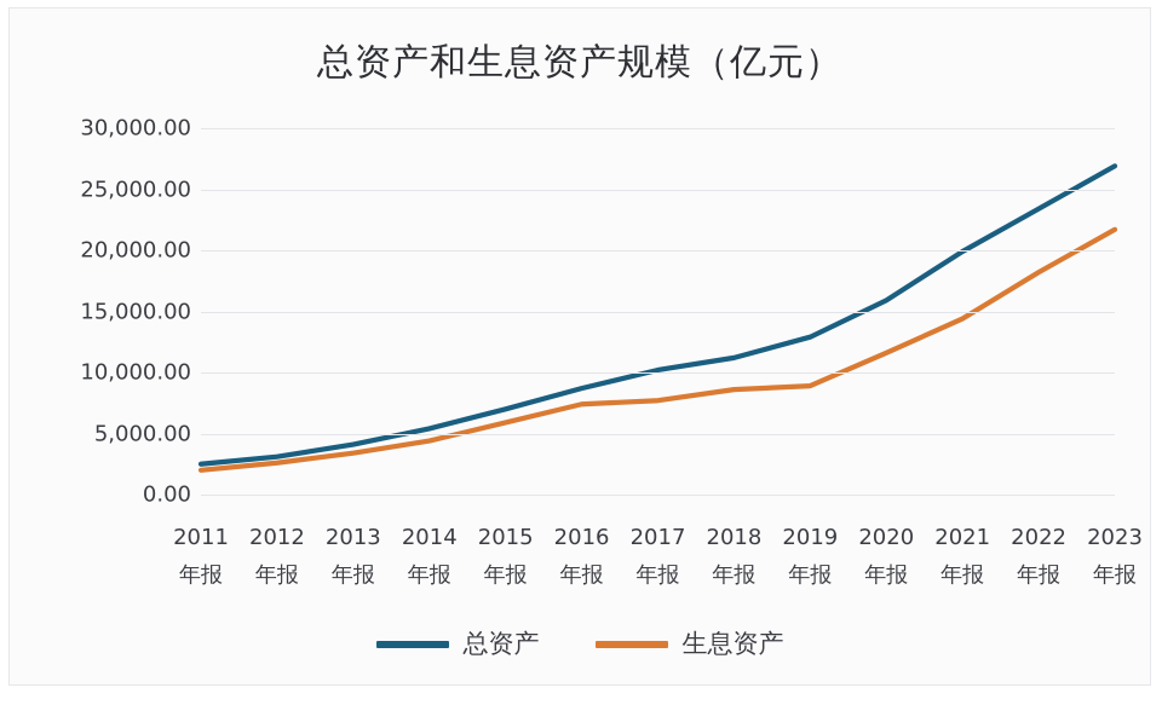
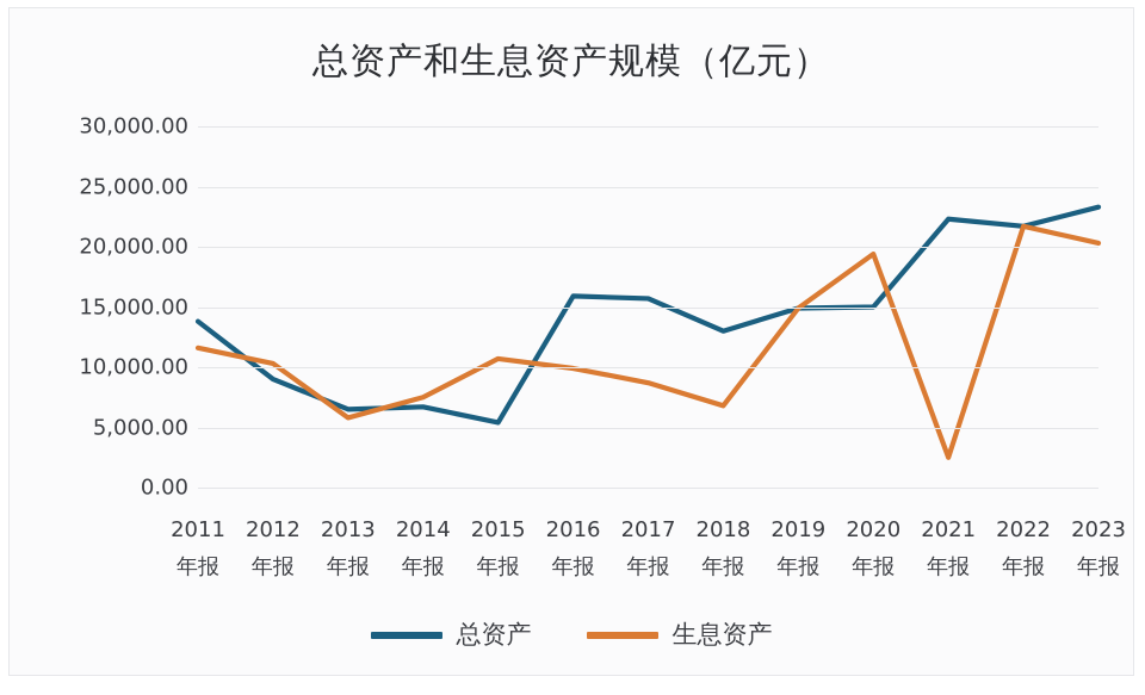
总资产/2011 年报: 2500 -> 13800
生息资产/2011 年报: 2000 -> 11600
总资产/2012 年报: 3100 -> 9000
生息资产/2012 年报: 2600 -> 10300
总资产/2013 年报: 4100 -> 6500
生息资产/2013 年报: 3400 -> 5800
总资产/2014 年报: 5400 -> 6700
生息资产/2014 年报: 4400 -> 7500
总资产/2015 年报: 7000 -> 5400
生息资产/2015 年报: 5900 -> 10700
总资产/2016 年报: 8700 -> 15900
生息资产/2016 年报: 7400 -> 9900
总资产/2017 年报: 10200 -> 15700
生息资产/2017 年报: 7700 -> 8700
总资产/2018 年报: 11200 -> 13000
生息资产/2018 年报: 8600 -> 6800
总资产/2019 年报: 12900 -> 14900
生息资产/2019 年报: 8900 -> 14900
总资产/2020 年报: 15900 -> 15000
生息资产/2020 年报: 11600 -> 19400
总资产/2021 年报: 19900 -> 22300
生息资产/2021 年报: 14400 -> 2500
总资产/2022 年报: 23400 -> 21700
生息资产/2022 年报: 18200 -> 21700
总资产/2023 年报: 26900 -> 23300
生息资产/2023 年报: 21700 -> 20300
